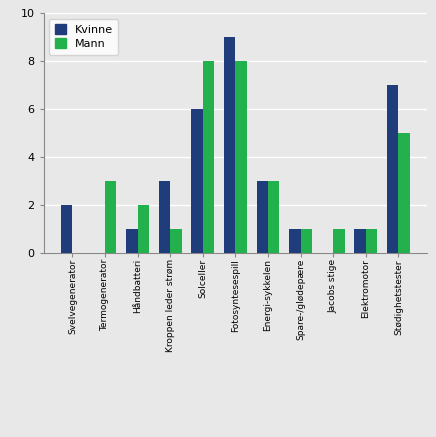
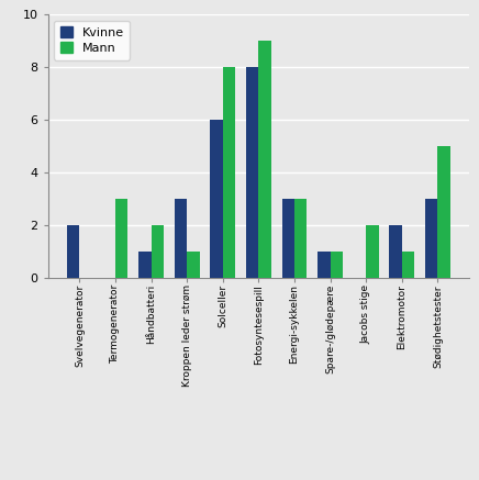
Kvinne/Fotosyntesespill: 9 -> 8
Mann/Fotosyntesespill: 8 -> 9
Mann/Jacobs stige: 1 -> 2
Kvinne/Elektromotor: 1 -> 2
Kvinne/Stødighetstester: 7 -> 3
